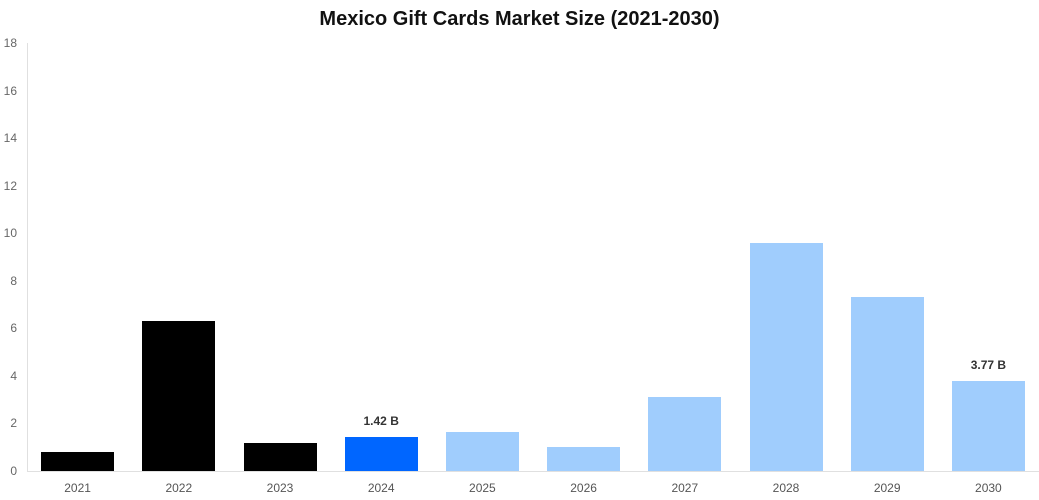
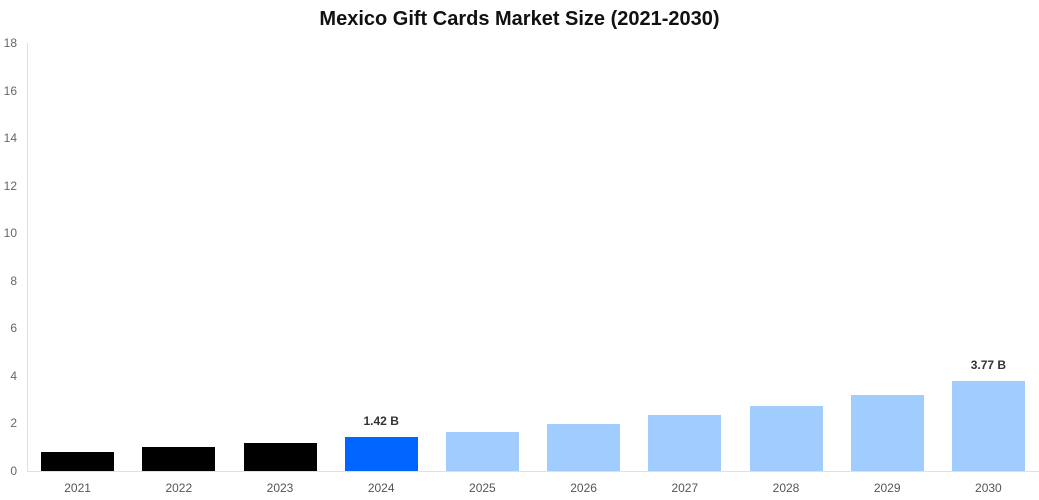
2022: 6.3 -> 1.0
2026: 1.0 -> 2.0
2027: 3.1 -> 2.4
2028: 9.6 -> 2.7
2029: 7.3 -> 3.2
